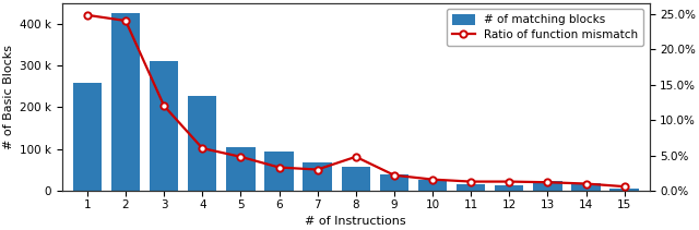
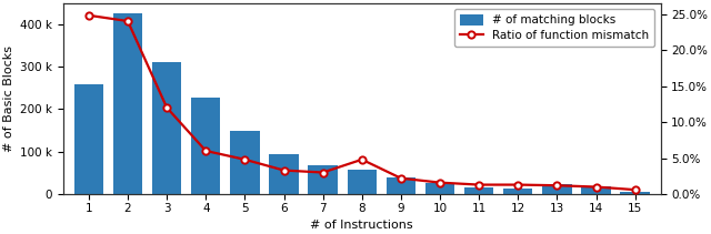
# of matching blocks/5: 105 k -> 150 k
